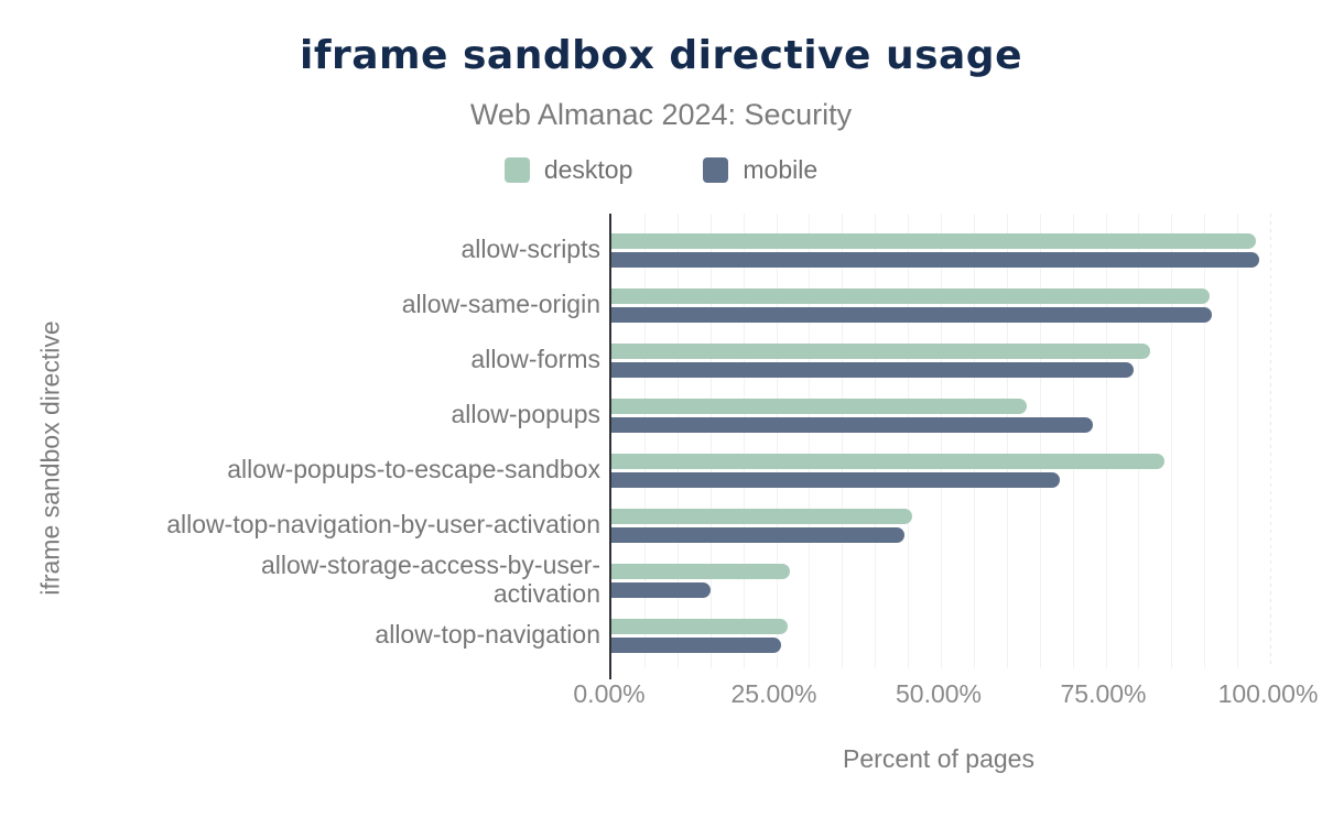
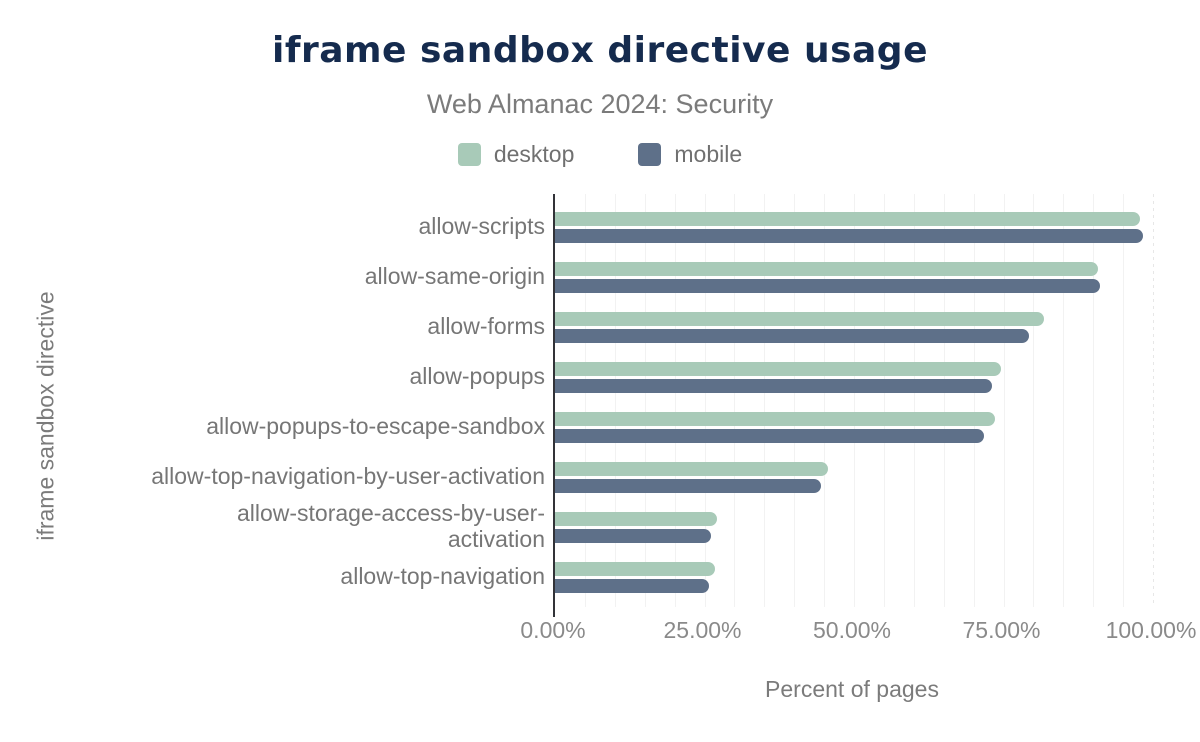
desktop/allow-popups: 63% -> 75%
desktop/allow-popups-to-escape-sandbox: 84% -> 74%
mobile/allow-popups-to-escape-sandbox: 68% -> 72%
mobile/allow-storage-access-by-user-activation: 15% -> 26%
